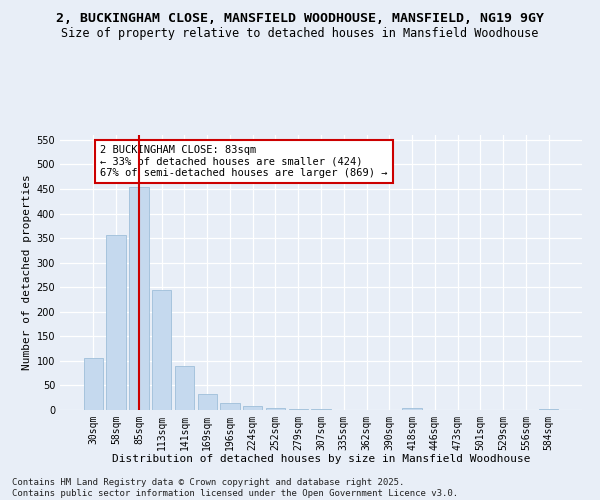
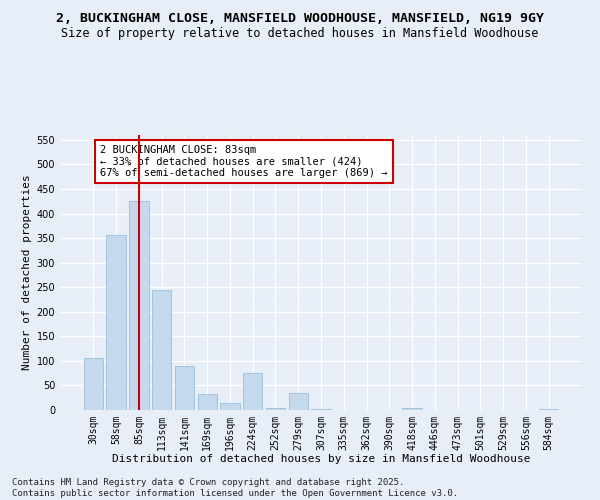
85sqm: 454 -> 425
224sqm: 9 -> 75
279sqm: 3 -> 35
